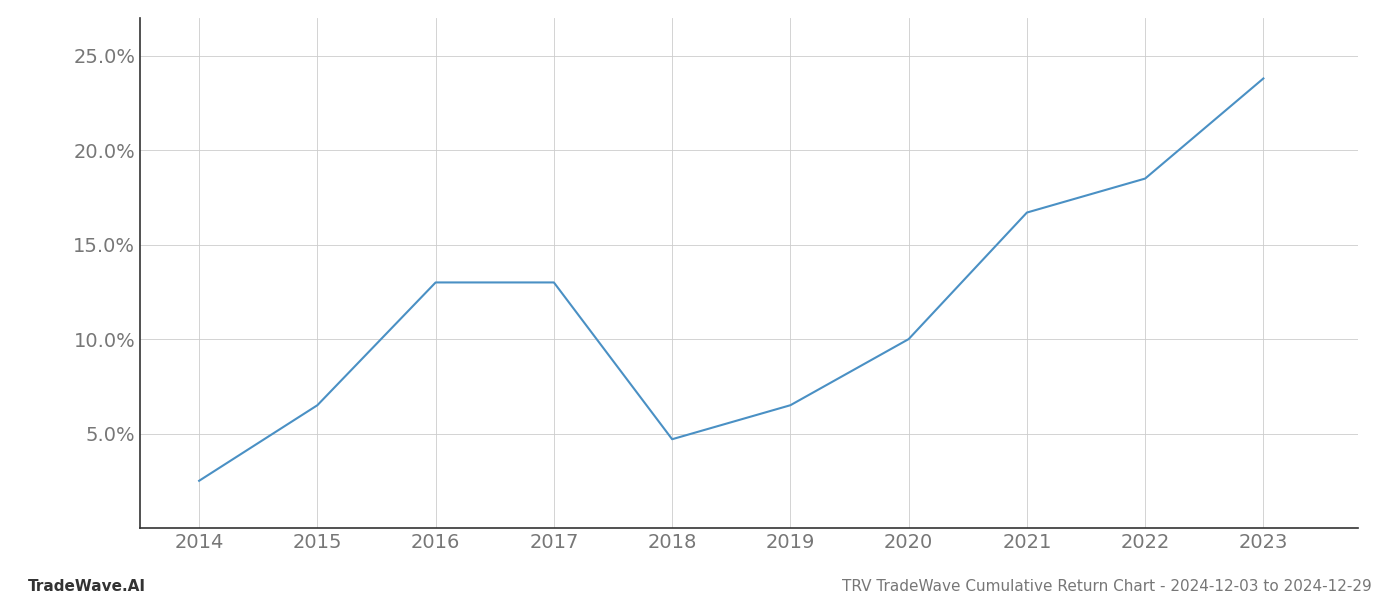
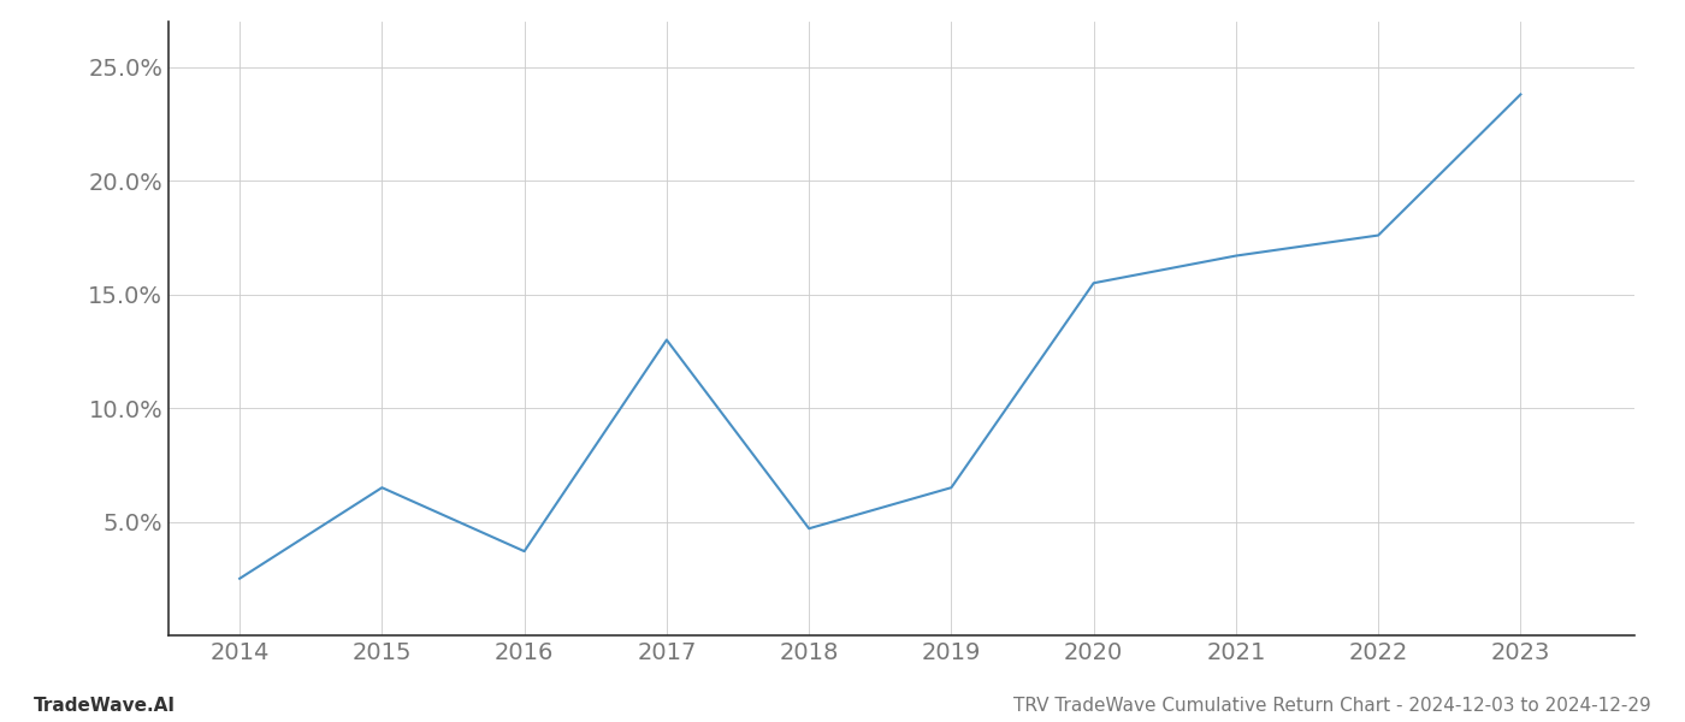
2016: 13.0% -> 3.7%
2020: 10.0% -> 15.5%
2022: 18.5% -> 17.6%
